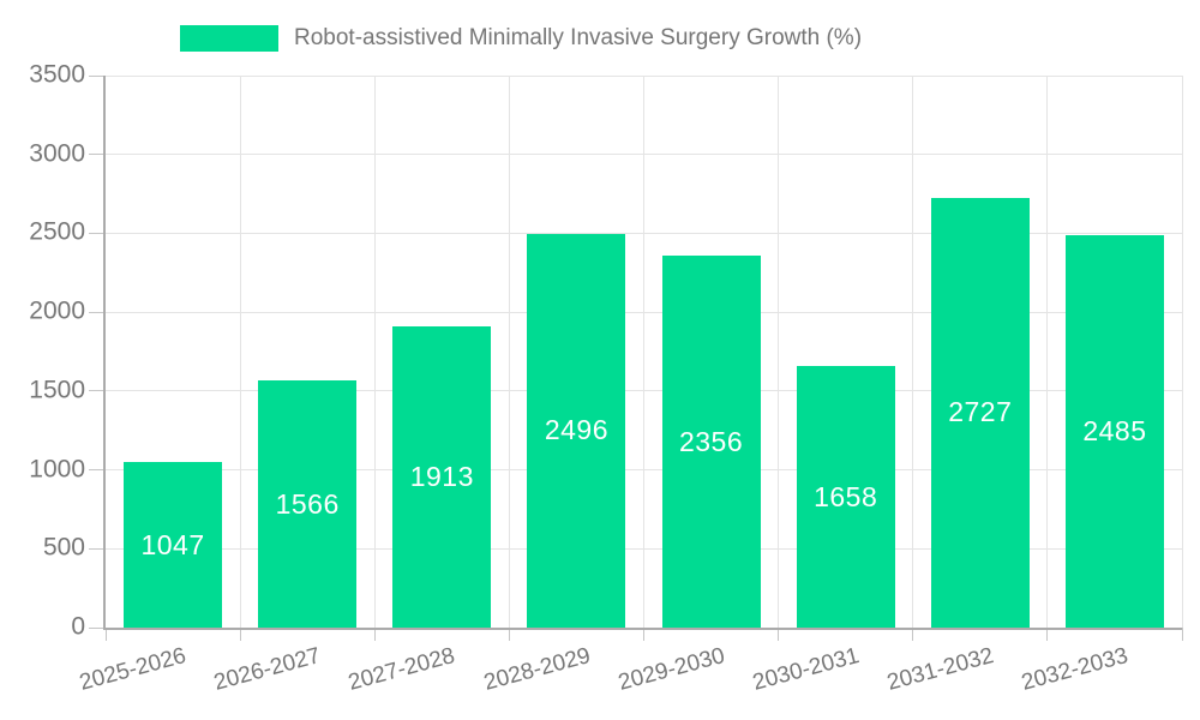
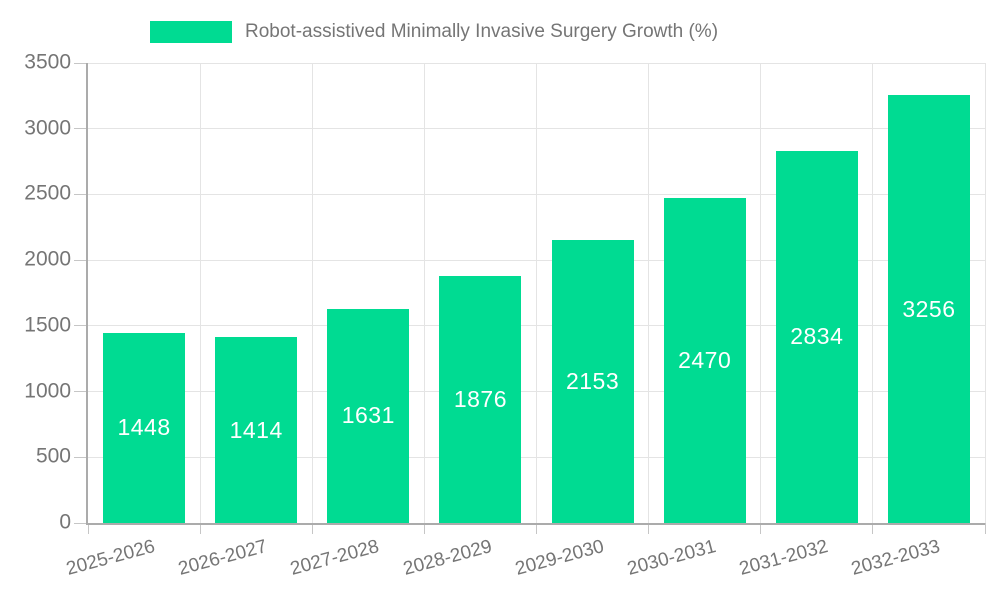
2025-2026: 1047 -> 1448
2026-2027: 1566 -> 1414
2027-2028: 1913 -> 1631
2028-2029: 2496 -> 1876
2029-2030: 2356 -> 2153
2030-2031: 1658 -> 2470
2031-2032: 2727 -> 2834
2032-2033: 2485 -> 3256
